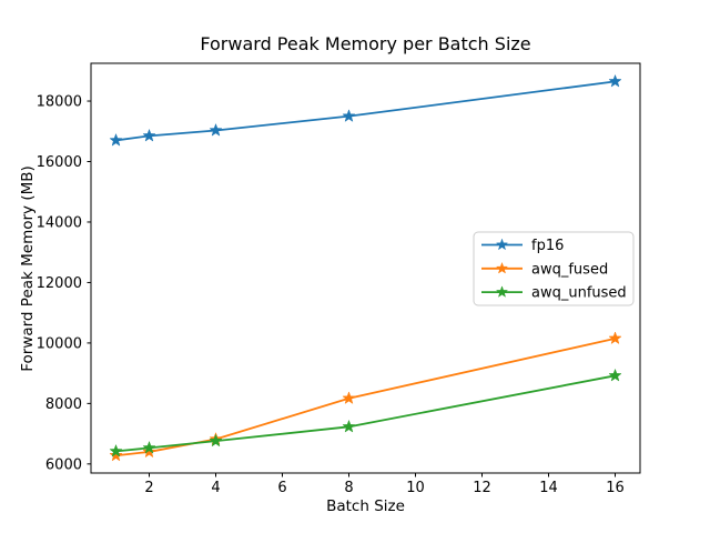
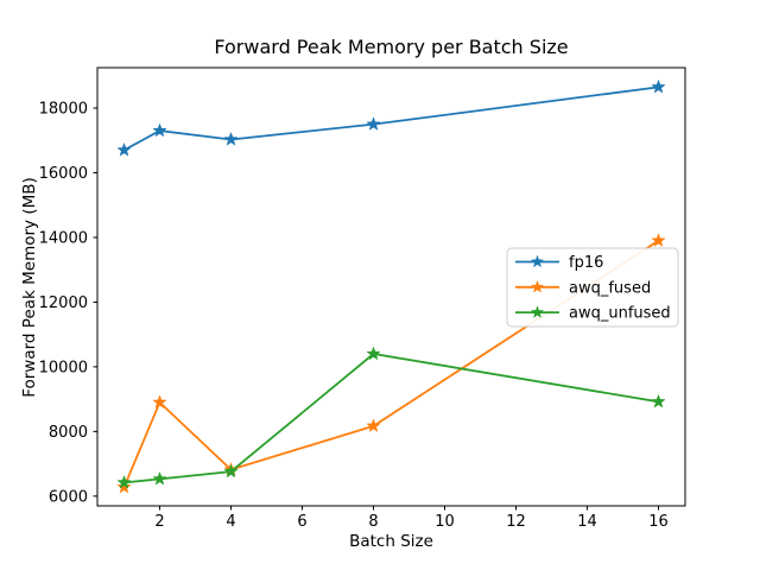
fp16/2: 16800 -> 17300
awq_fused/2: 6400 -> 8900
awq_unfused/8: 7200 -> 10400
awq_fused/16: 10200 -> 13900
